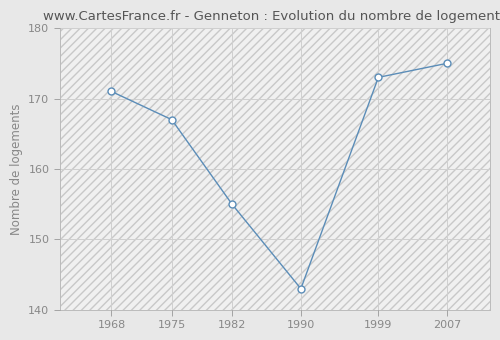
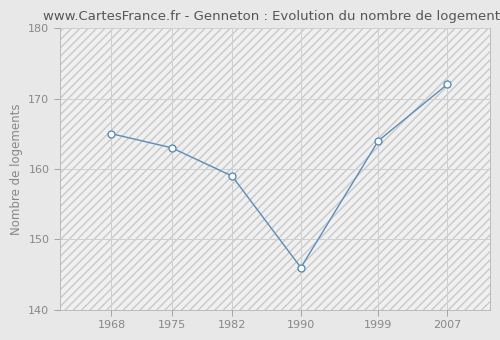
1968: 171 -> 165
1975: 167 -> 163
1982: 155 -> 159
1990: 143 -> 146
1999: 173 -> 164
2007: 175 -> 172
